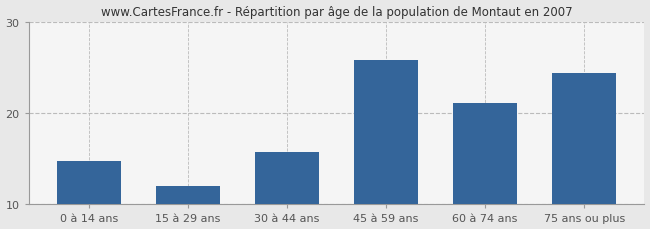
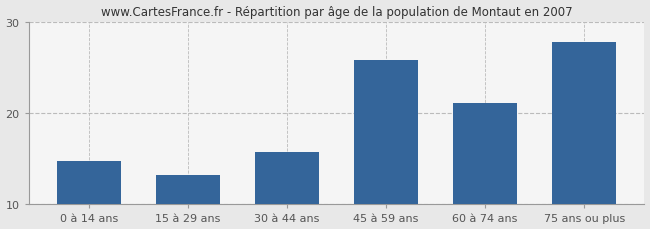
15 à 29 ans: 12.0 -> 13.2
75 ans ou plus: 24.4 -> 27.8
